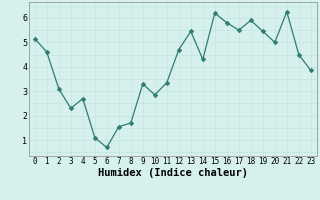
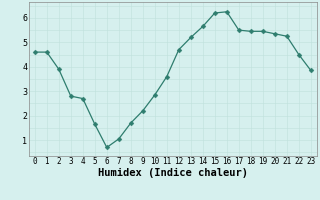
0: 5.15 -> 4.60
2: 3.10 -> 3.90
3: 2.30 -> 2.80
5: 1.10 -> 1.65
7: 1.55 -> 1.05
9: 3.30 -> 2.20
11: 3.35 -> 3.60
13: 5.45 -> 5.20
14: 4.30 -> 5.65
16: 5.80 -> 6.25
18: 5.90 -> 5.45
20: 5.00 -> 5.35
21: 6.25 -> 5.25
